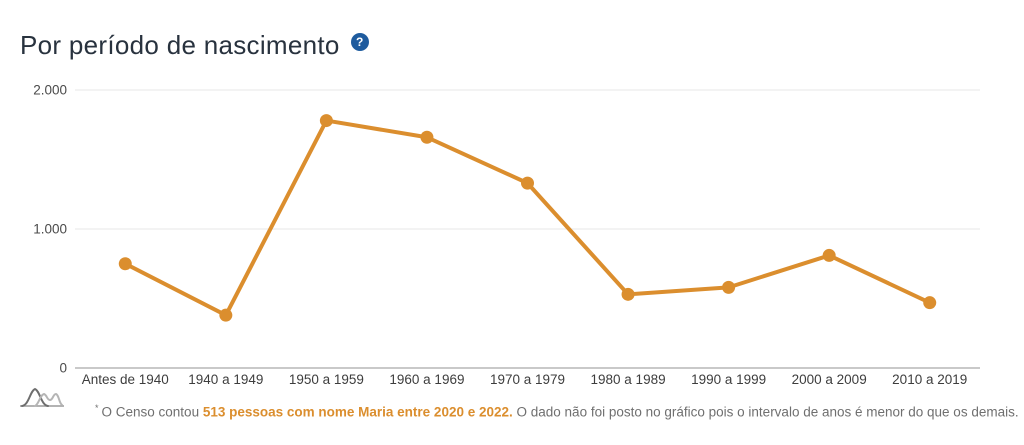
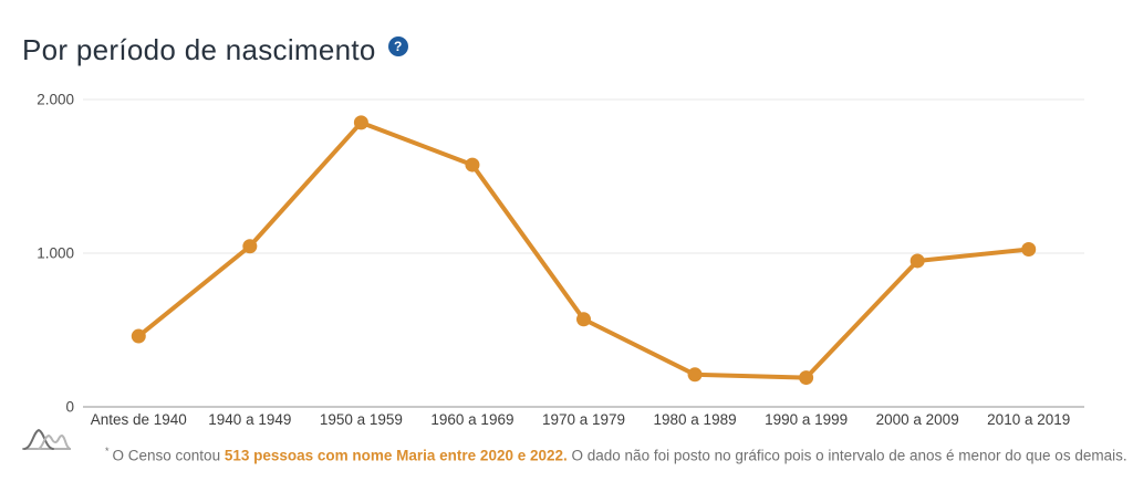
Antes de 1940: 750 -> 460
1940 a 1949: 380 -> 1040
1950 a 1959: 1780 -> 1850
1960 a 1969: 1660 -> 1580
1970 a 1979: 1330 -> 570
1980 a 1989: 530 -> 210
1990 a 1999: 580 -> 190
2000 a 2009: 810 -> 950
2010 a 2019: 470 -> 1020
